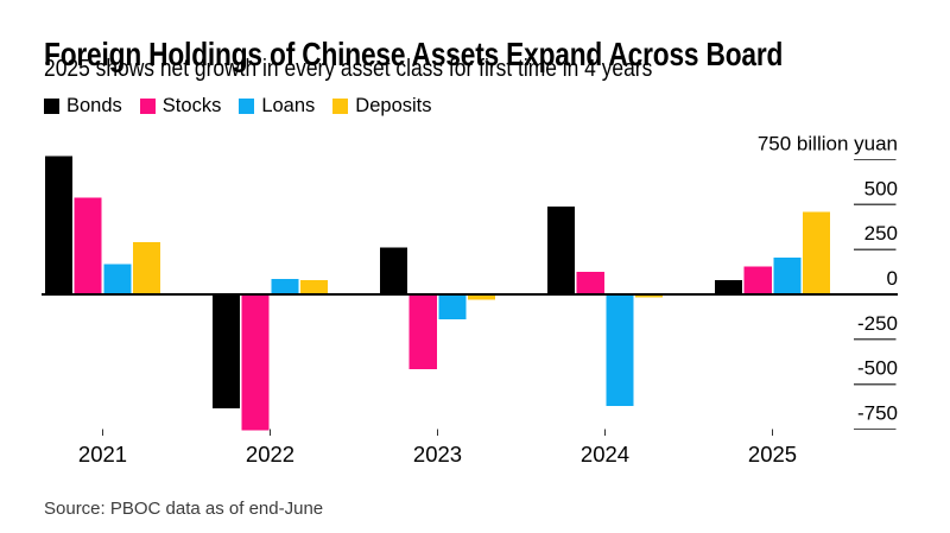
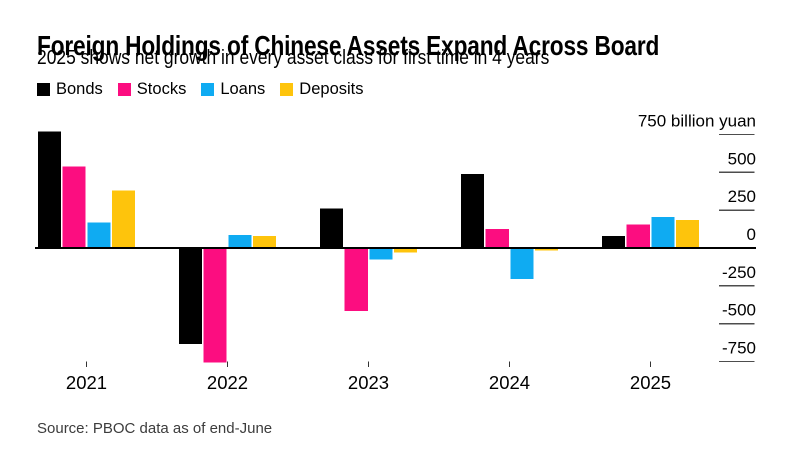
Deposits/2021: 290 -> 380
Loans/2023: -140 -> -80
Loans/2024: -620 -> -200
Deposits/2025: 460 -> 180
